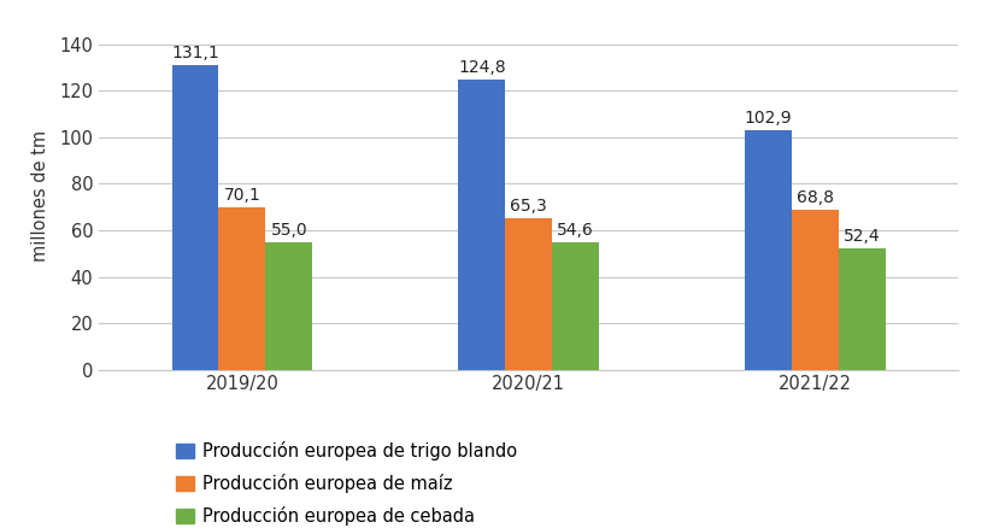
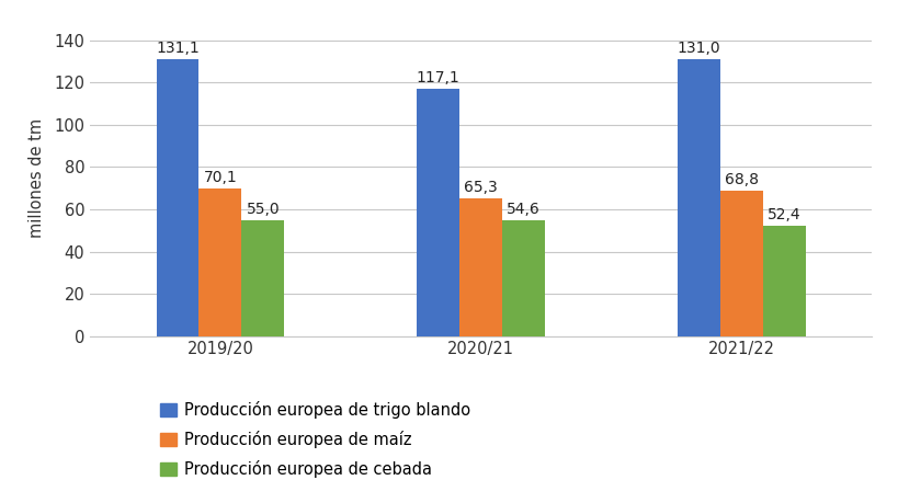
Producción europea de trigo blando/2020/21: 124,8 -> 117,1
Producción europea de trigo blando/2021/22: 102,9 -> 131,0
